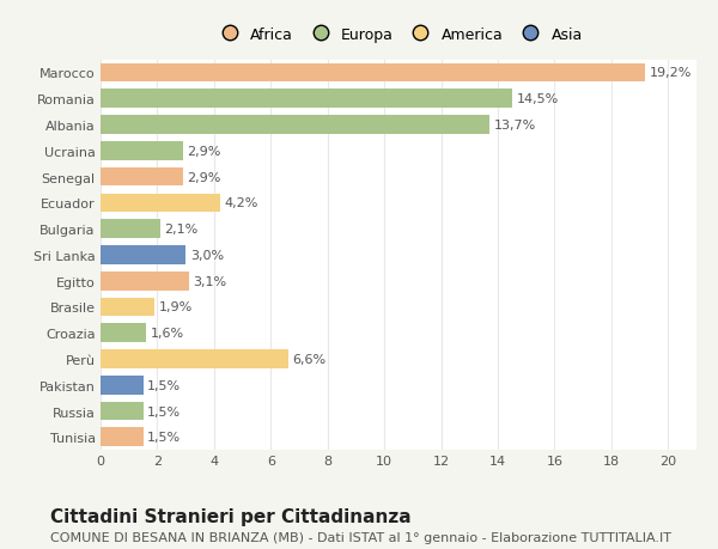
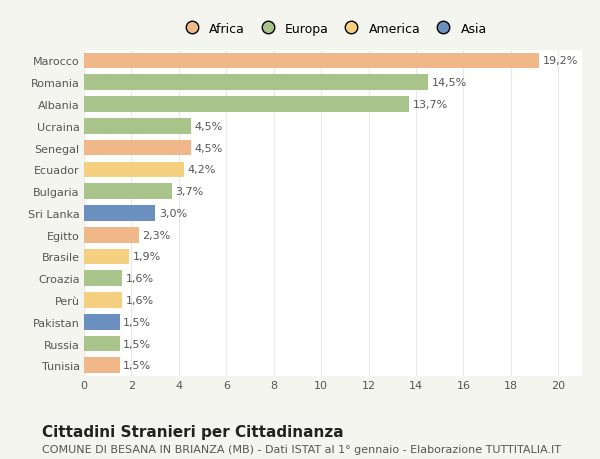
Ucraina: 2,9% -> 4,5%
Senegal: 2,9% -> 4,5%
Bulgaria: 2,1% -> 3,7%
Egitto: 3,1% -> 2,3%
Perù: 6,6% -> 1,6%
